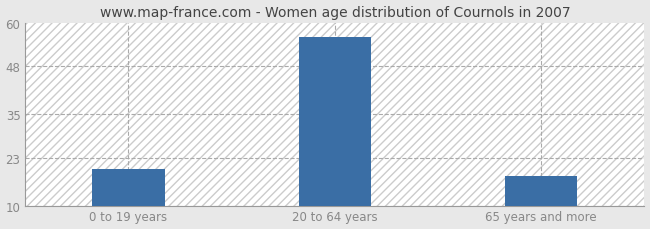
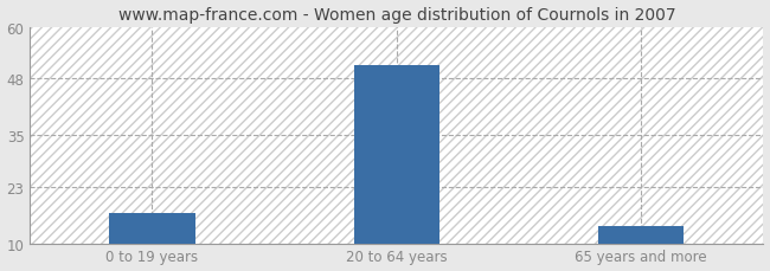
0 to 19 years: 20 -> 17
20 to 64 years: 56 -> 51
65 years and more: 18 -> 14
